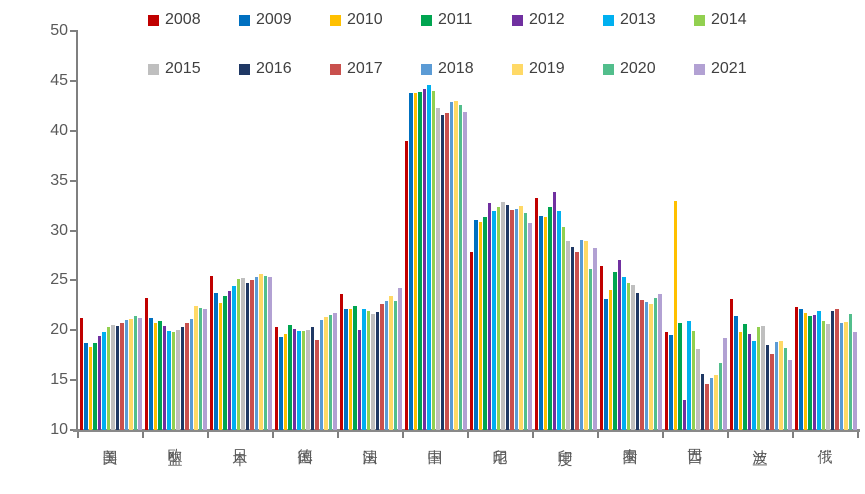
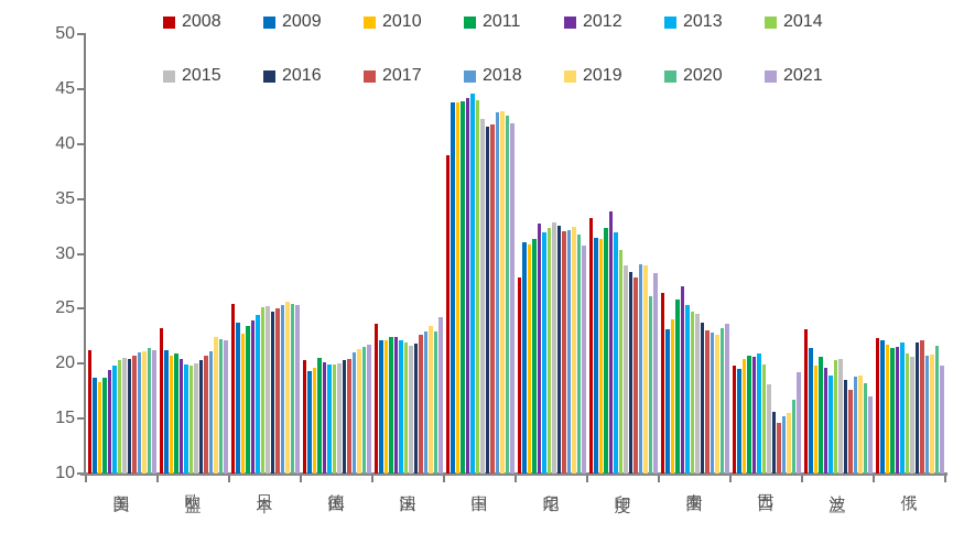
2017/德国: 19 -> 20
2012/法国: 20 -> 22
2010/巴西: 33 -> 20
2012/巴西: 13 -> 21
